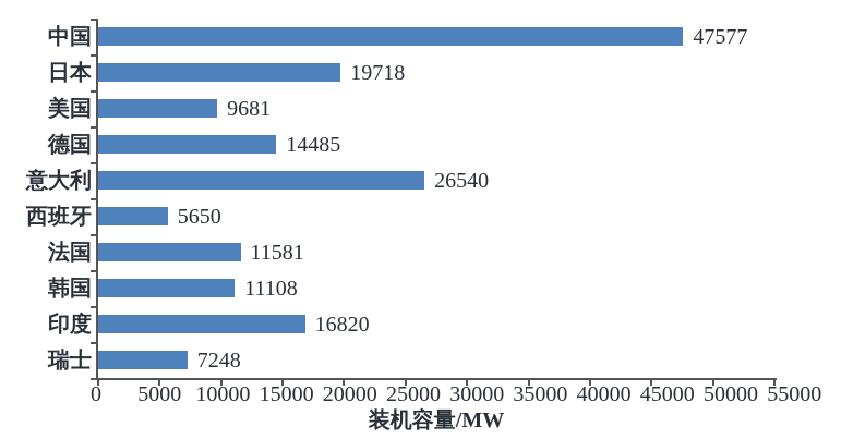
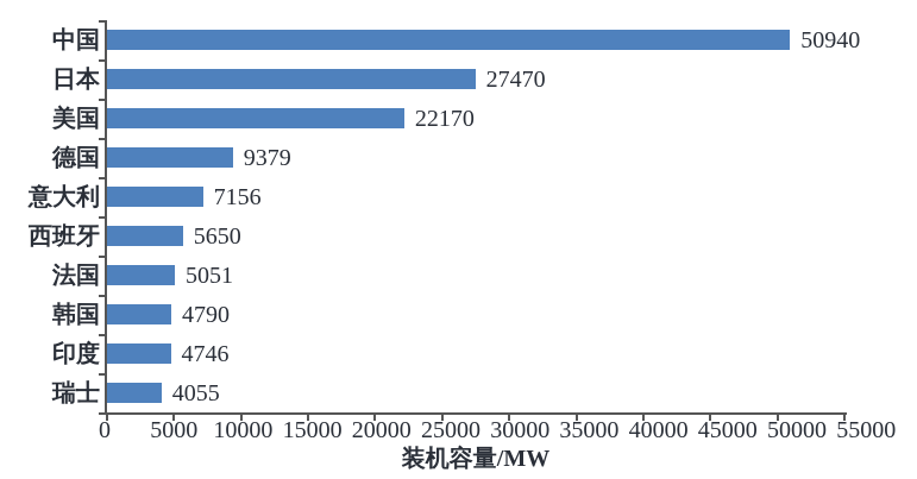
中国: 47577 -> 50940
日本: 19718 -> 27470
美国: 9681 -> 22170
德国: 14485 -> 9379
意大利: 26540 -> 7156
法国: 11581 -> 5051
韩国: 11108 -> 4790
印度: 16820 -> 4746
瑞士: 7248 -> 4055
